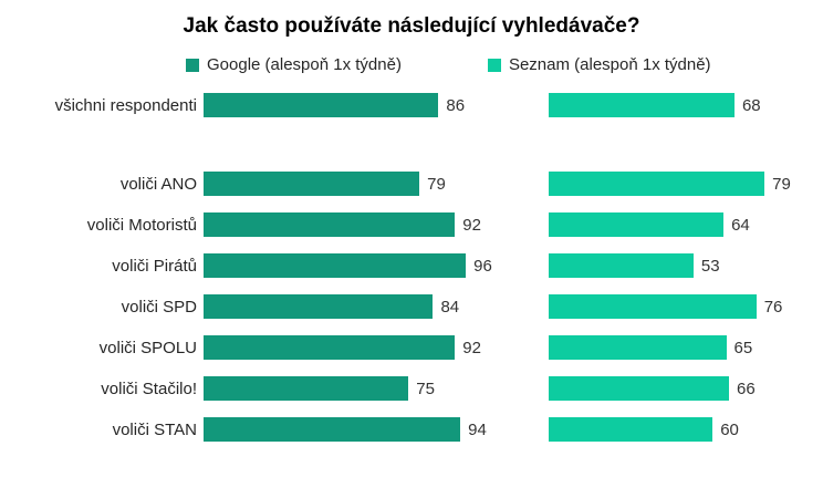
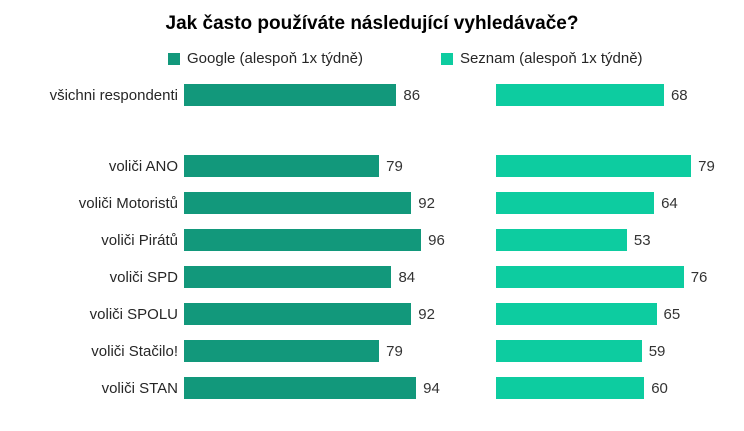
Google (alespoň 1x týdně)/voliči Stačilo!: 75 -> 79
Seznam (alespoň 1x týdně)/voliči Stačilo!: 66 -> 59
